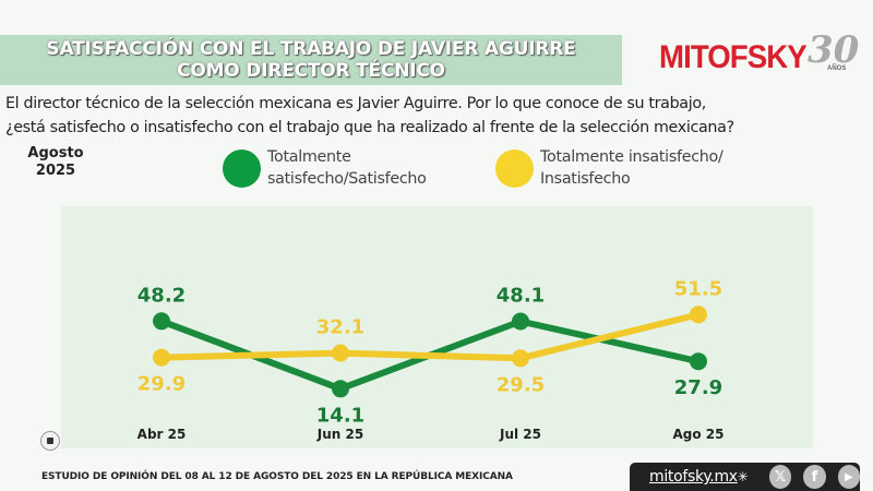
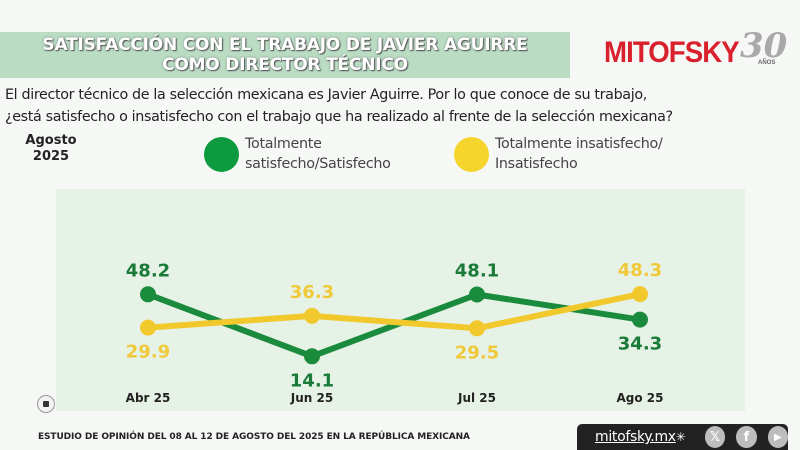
Totalmente insatisfecho/Insatisfecho/Jun 25: 32.1 -> 36.3
Totalmente satisfecho/Satisfecho/Ago 25: 27.9 -> 34.3
Totalmente insatisfecho/Insatisfecho/Ago 25: 51.5 -> 48.3
